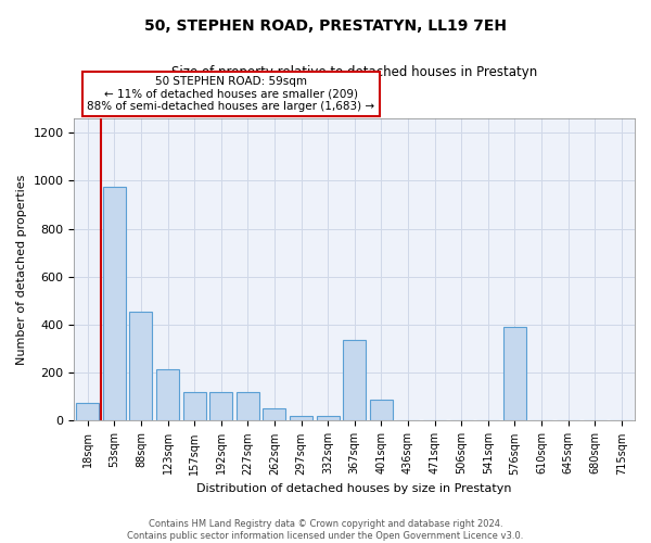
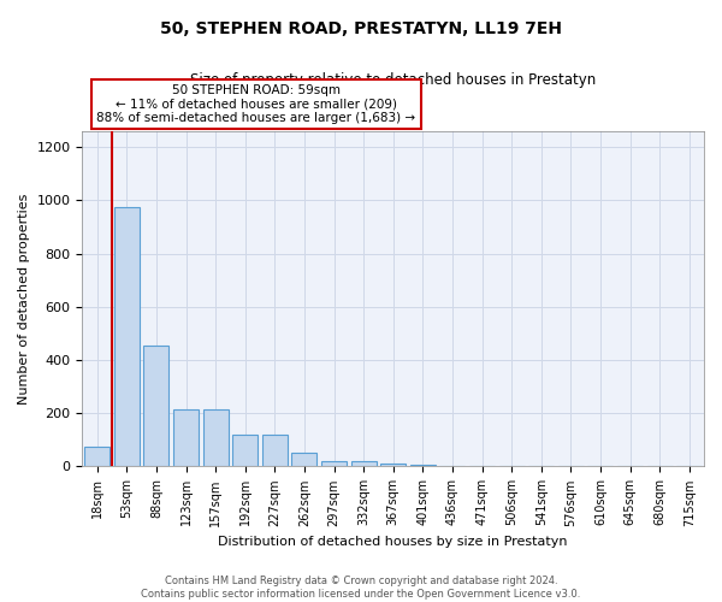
157sqm: 120 -> 215
367sqm: 335 -> 10
401sqm: 90 -> 5
576sqm: 390 -> 1
